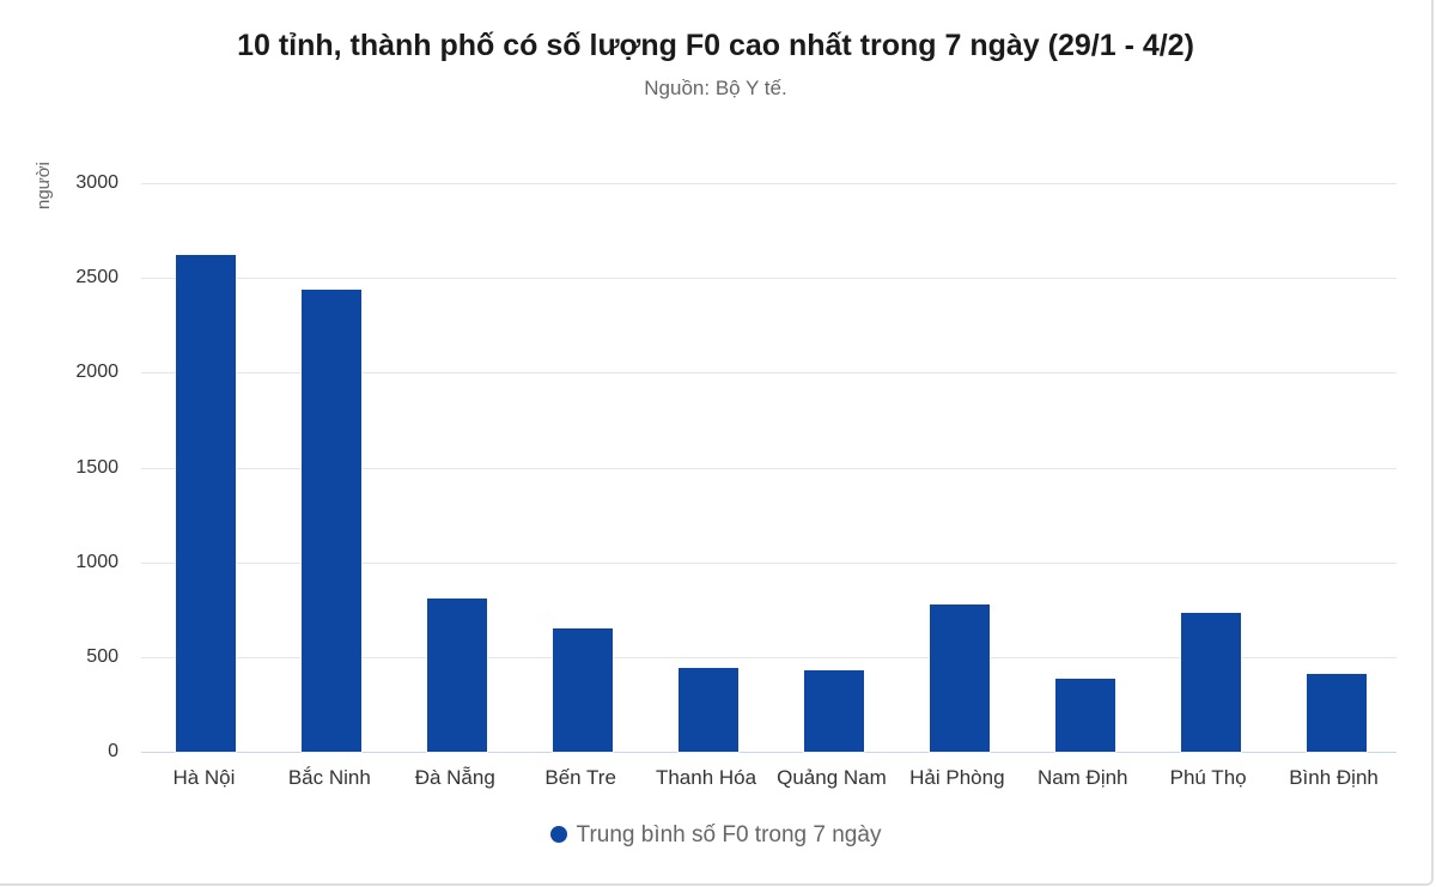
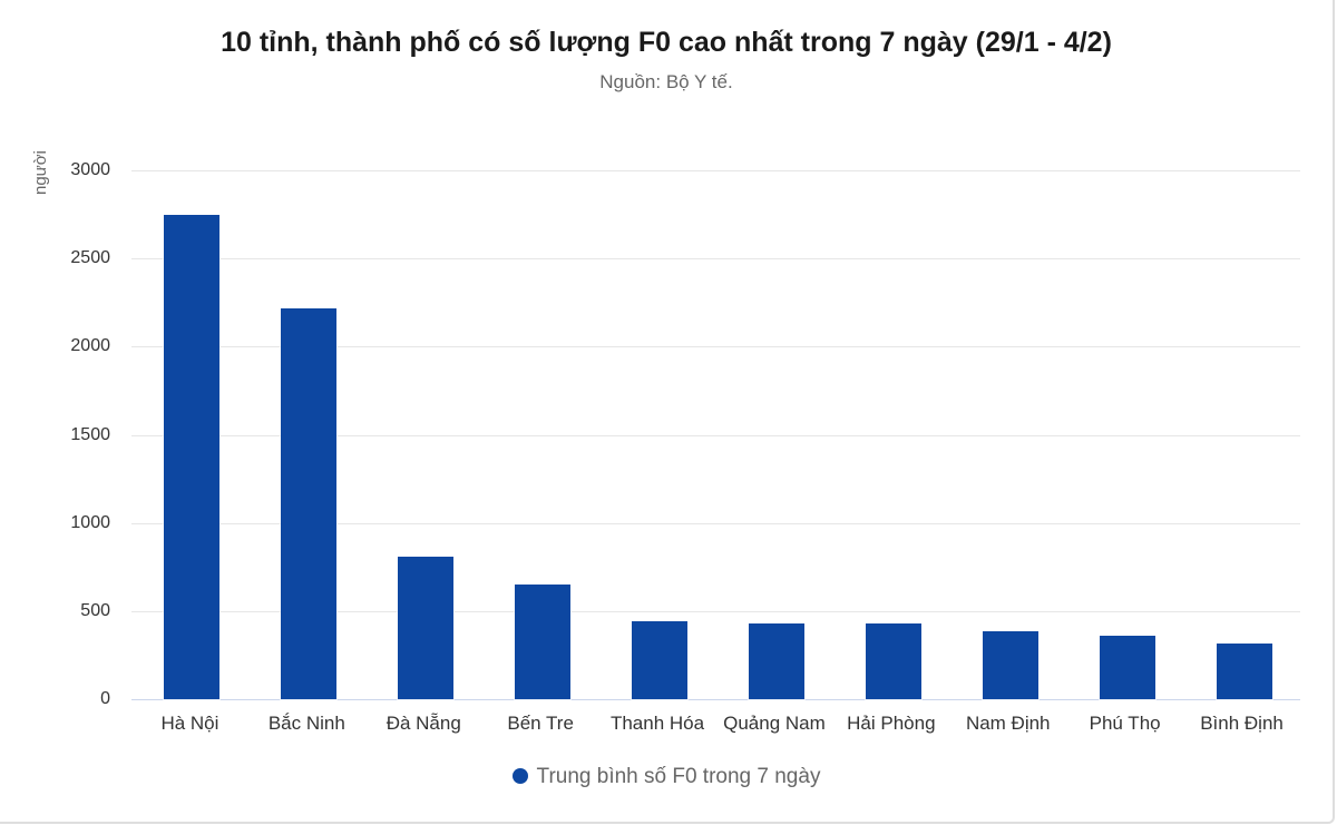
Hà Nội: 2620 -> 2750
Bắc Ninh: 2440 -> 2220
Hải Phòng: 780 -> 430
Phú Thọ: 730 -> 360
Bình Định: 410 -> 310
